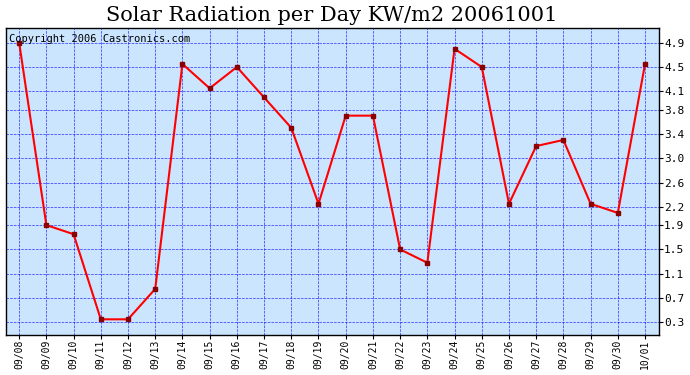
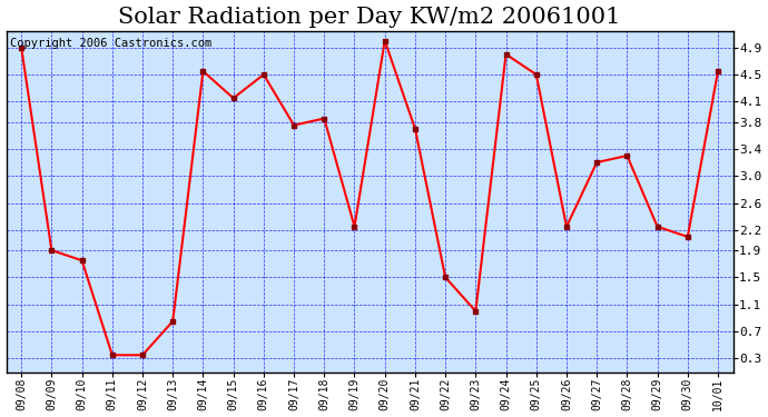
09/17: 4.00 -> 3.75
09/18: 3.50 -> 3.85
09/20: 3.70 -> 5.00
09/23: 1.28 -> 1.00
